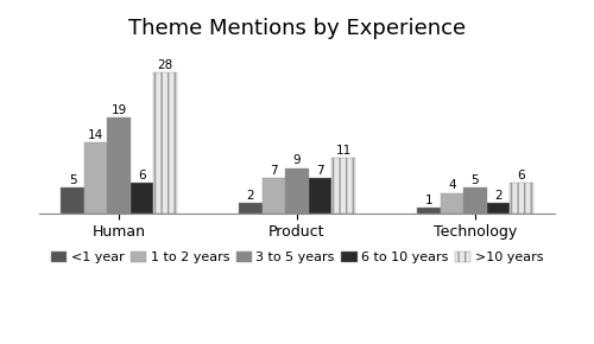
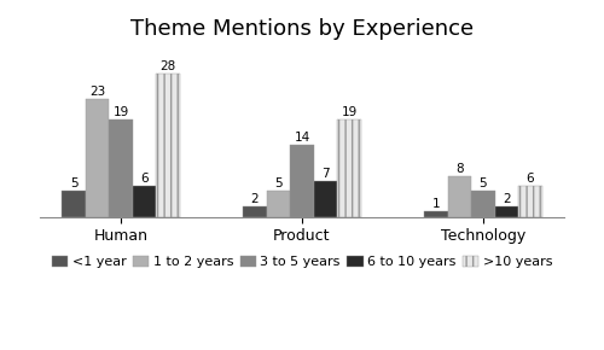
1 to 2 years/Human: 14 -> 23
1 to 2 years/Product: 7 -> 5
3 to 5 years/Product: 9 -> 14
>10 years/Product: 11 -> 19
1 to 2 years/Technology: 4 -> 8
